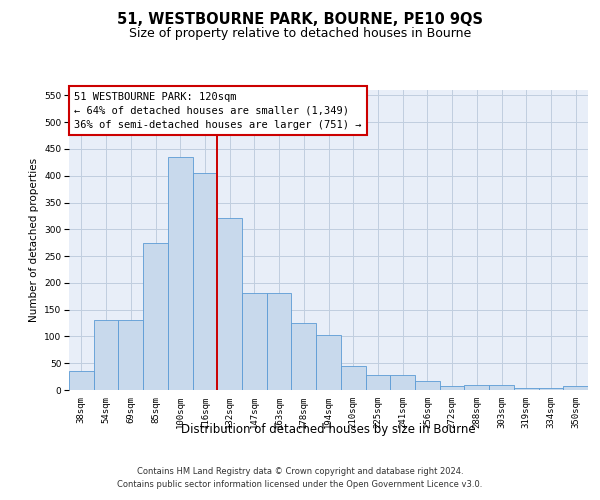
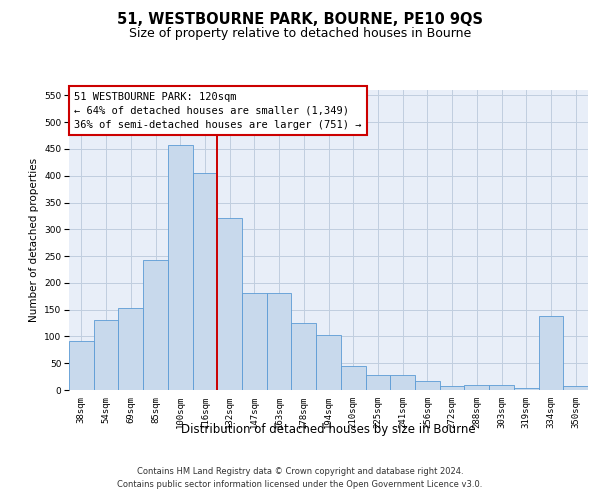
38sqm: 35 -> 92
69sqm: 130 -> 154
85sqm: 275 -> 242
100sqm: 435 -> 458
334sqm: 3 -> 138
